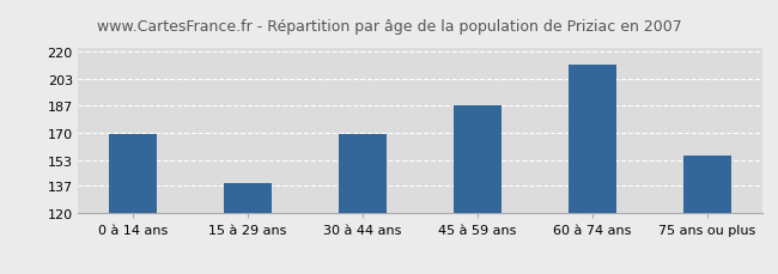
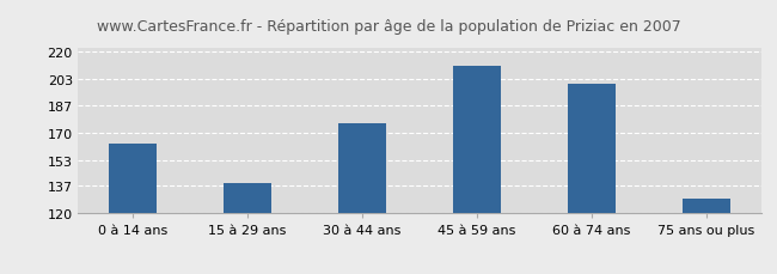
0 à 14 ans: 169 -> 163
30 à 44 ans: 169 -> 176
45 à 59 ans: 187 -> 211
60 à 74 ans: 212 -> 200
75 ans ou plus: 156 -> 129
